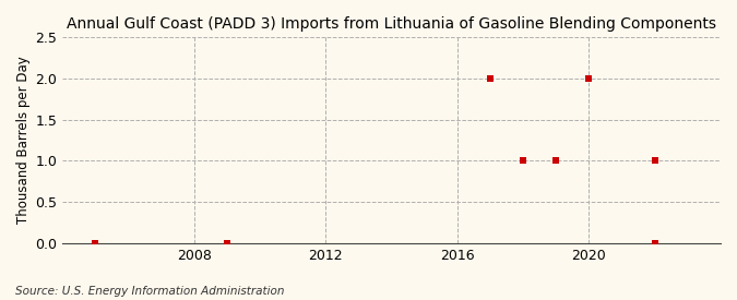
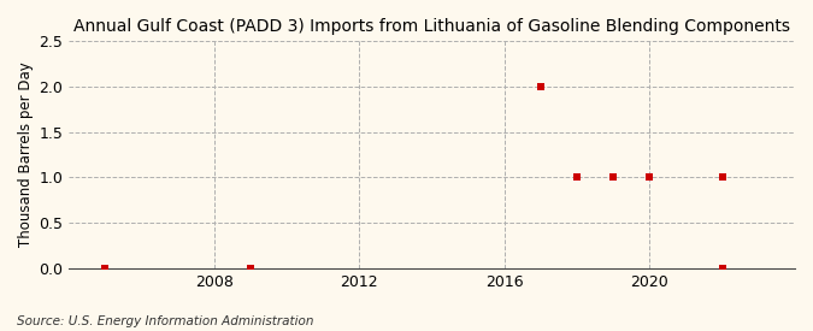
2020: 2 -> 1
